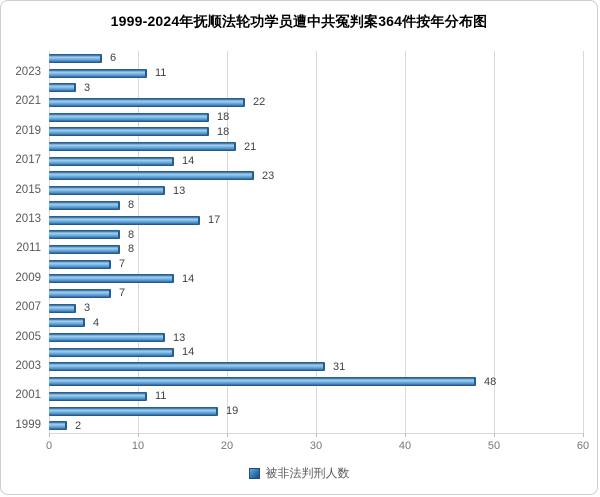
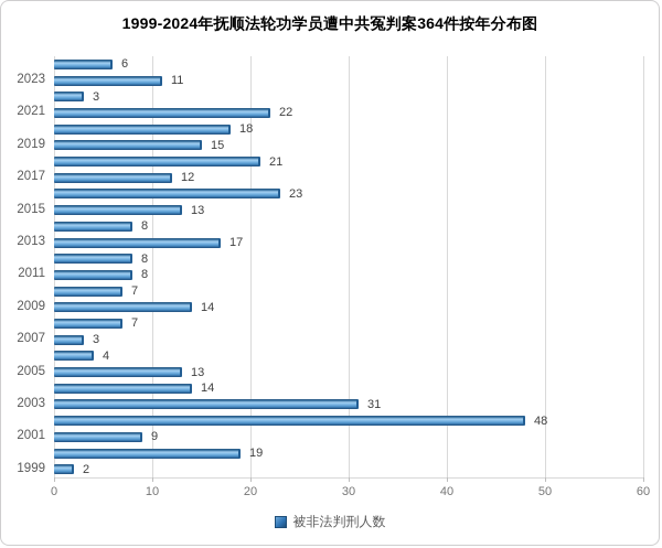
2001: 11 -> 9
2017: 14 -> 12
2019: 18 -> 15
